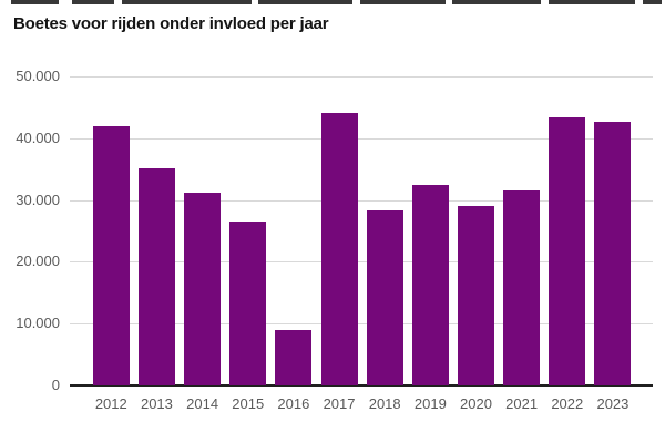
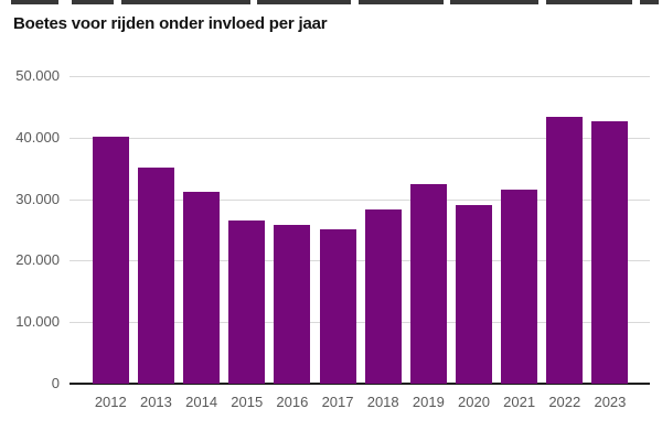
2012: 42000 -> 40000
2016: 9000 -> 26000
2017: 44000 -> 25000
